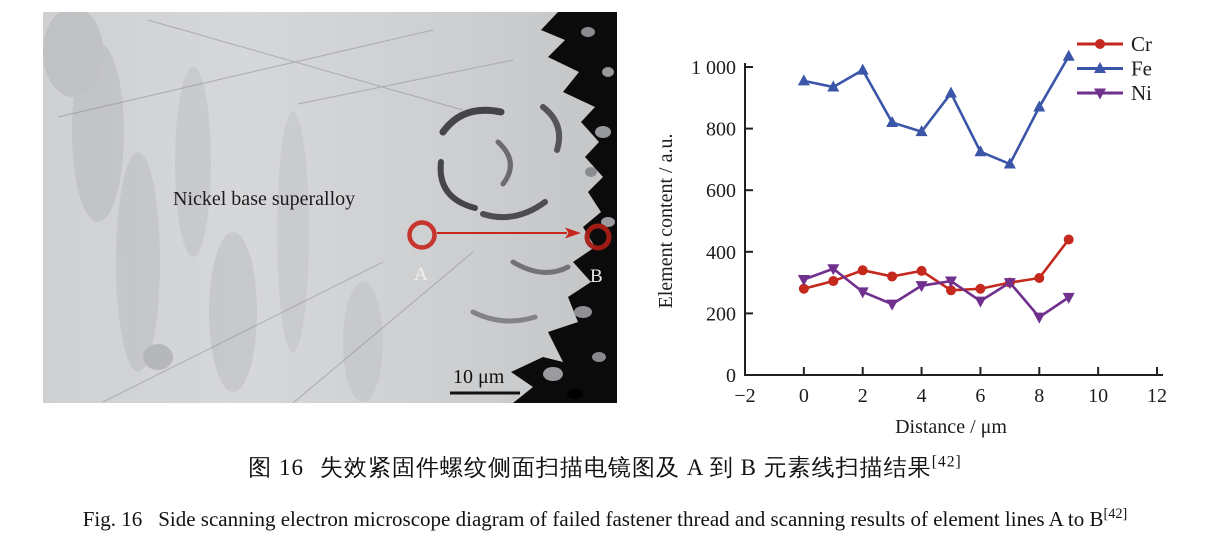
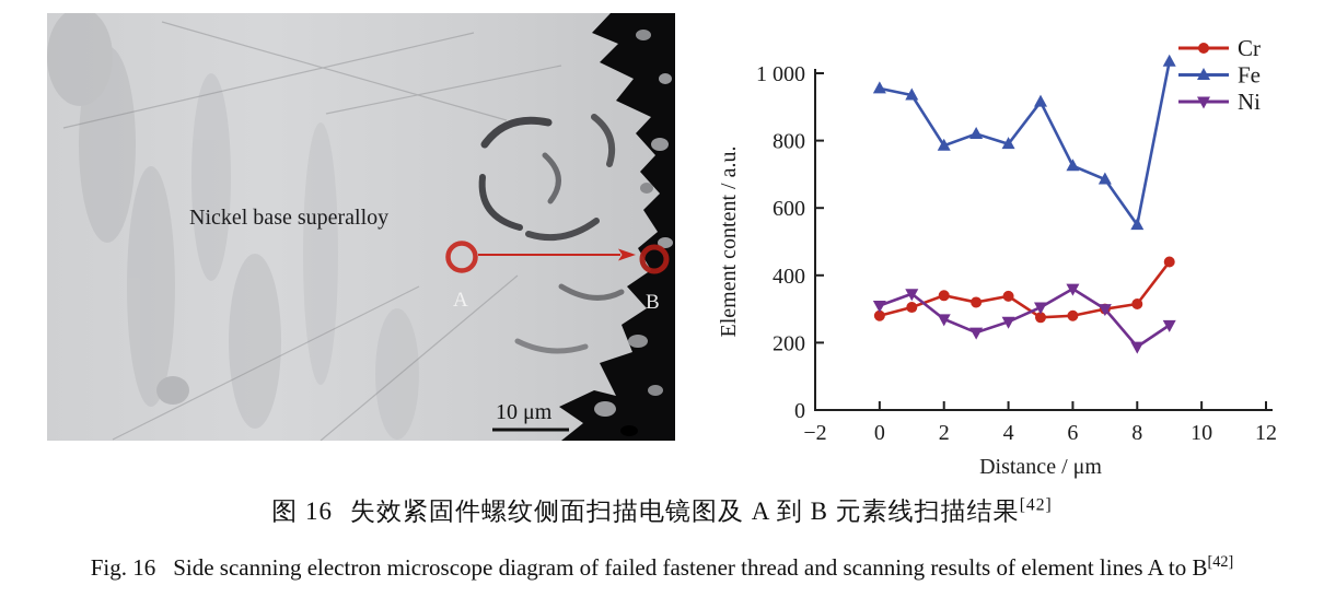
Fe/2: 990 -> 780
Ni/4: 290 -> 260
Ni/6: 240 -> 360
Fe/8: 870 -> 550
